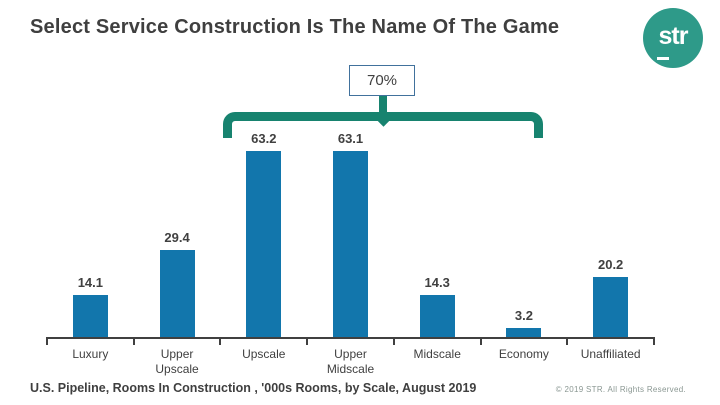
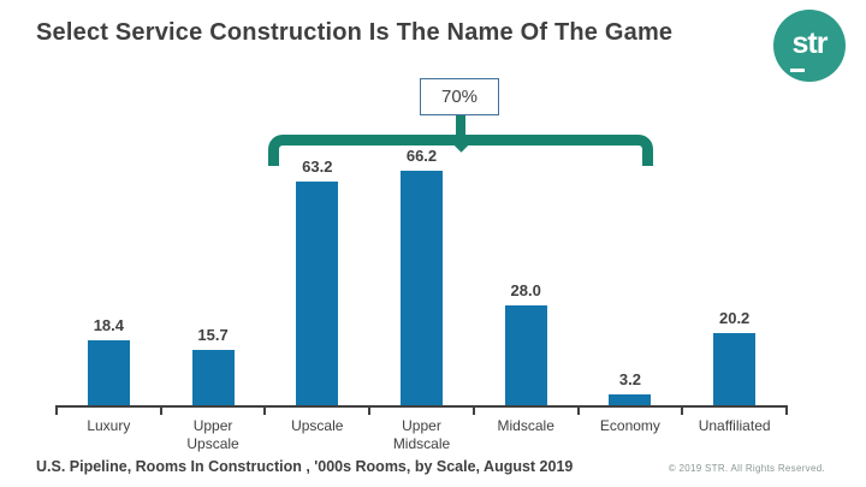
Luxury: 14.1 -> 18.4
Upper Upscale: 29.4 -> 15.7
Upper Midscale: 63.1 -> 66.2
Midscale: 14.3 -> 28.0
